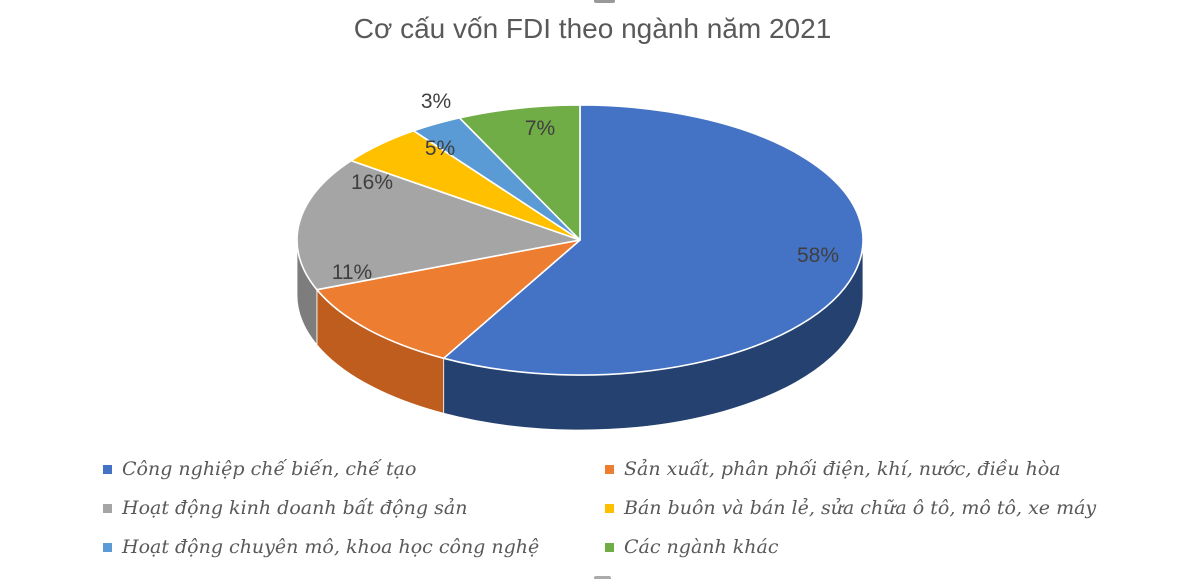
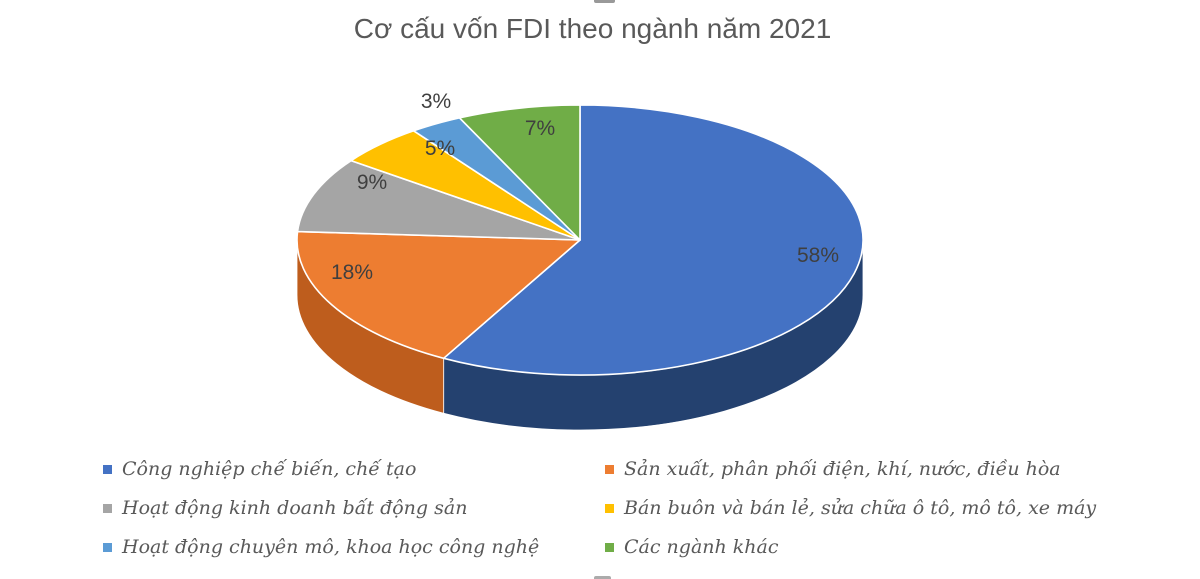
Sản xuất, phân phối điện, khí, nước, điều hòa: 11% -> 18%
Hoạt động kinh doanh bất động sản: 16% -> 9%
